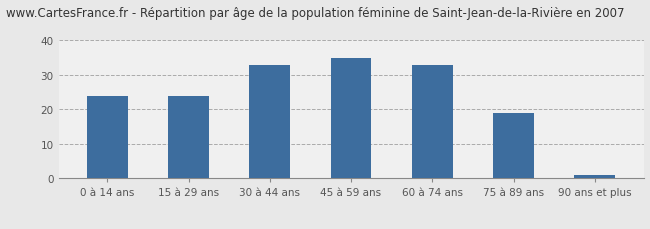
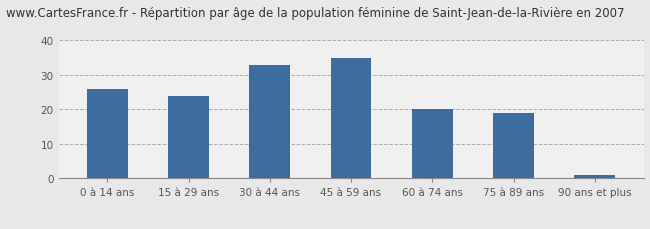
0 à 14 ans: 24 -> 26
60 à 74 ans: 33 -> 20
